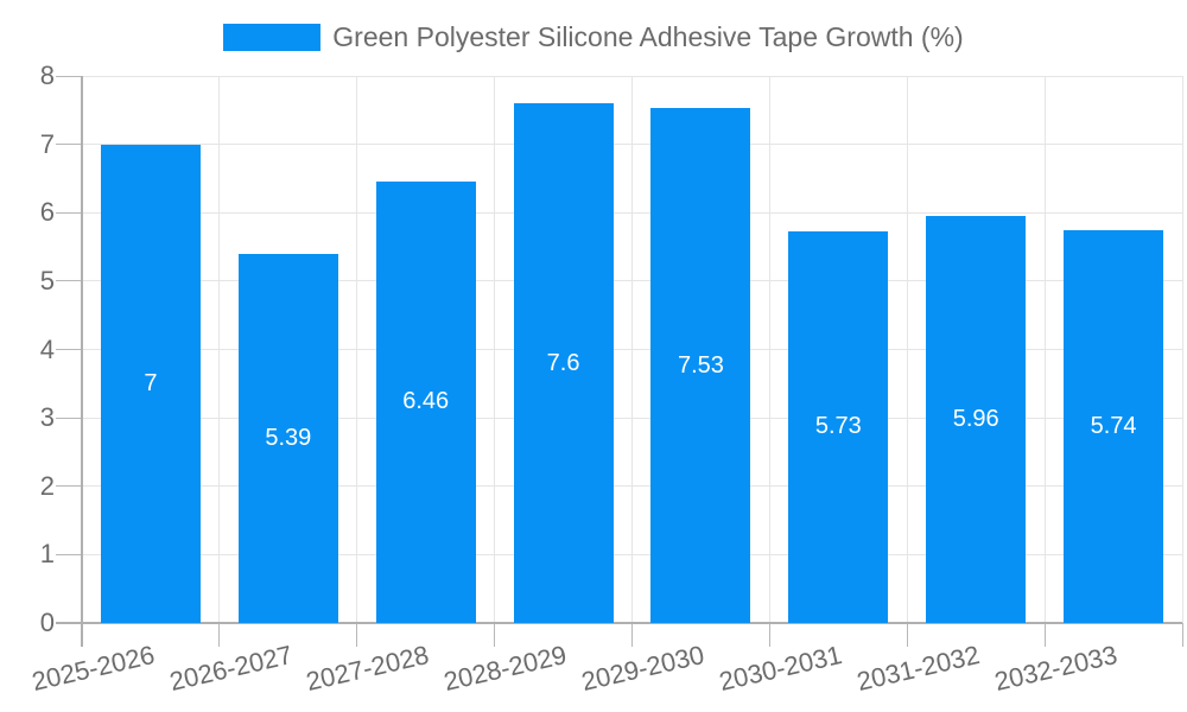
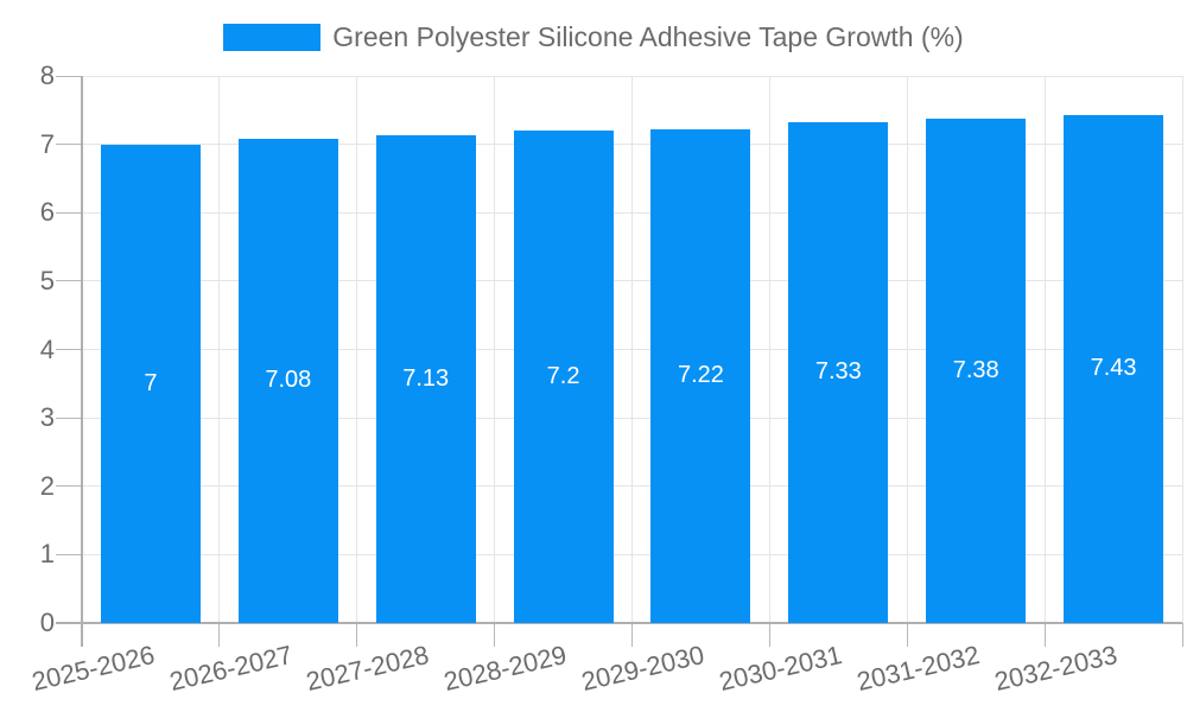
2026-2027: 5.39 -> 7.08
2027-2028: 6.46 -> 7.13
2028-2029: 7.6 -> 7.2
2029-2030: 7.53 -> 7.22
2030-2031: 5.73 -> 7.33
2031-2032: 5.96 -> 7.38
2032-2033: 5.74 -> 7.43
